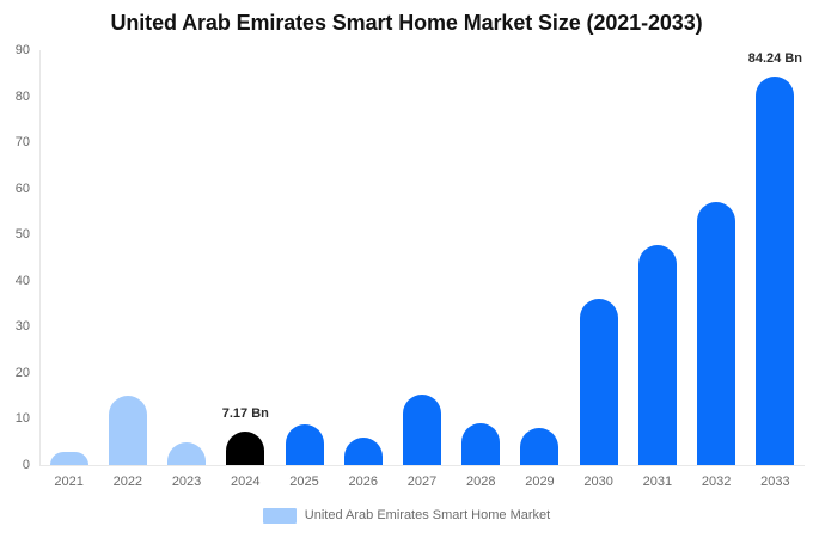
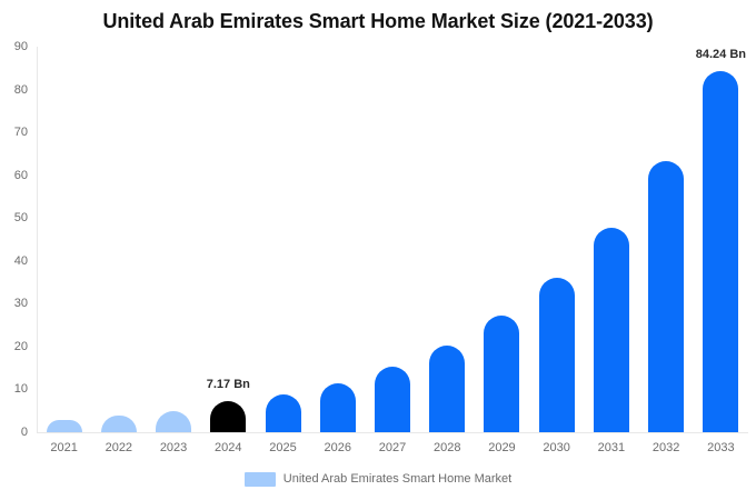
2022: 15 -> 4
2026: 6 -> 12
2028: 9 -> 20
2029: 8 -> 27
2032: 57 -> 63
